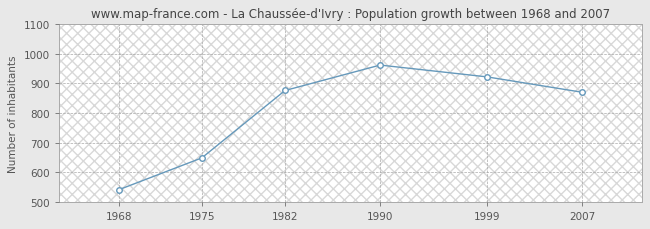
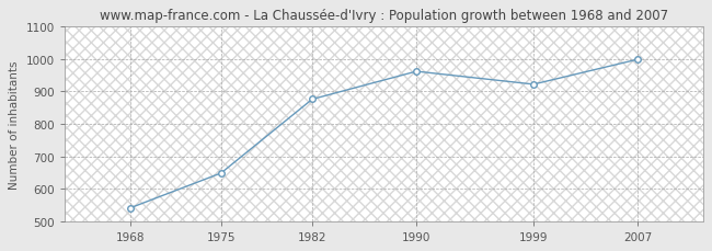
2007: 870 -> 999
